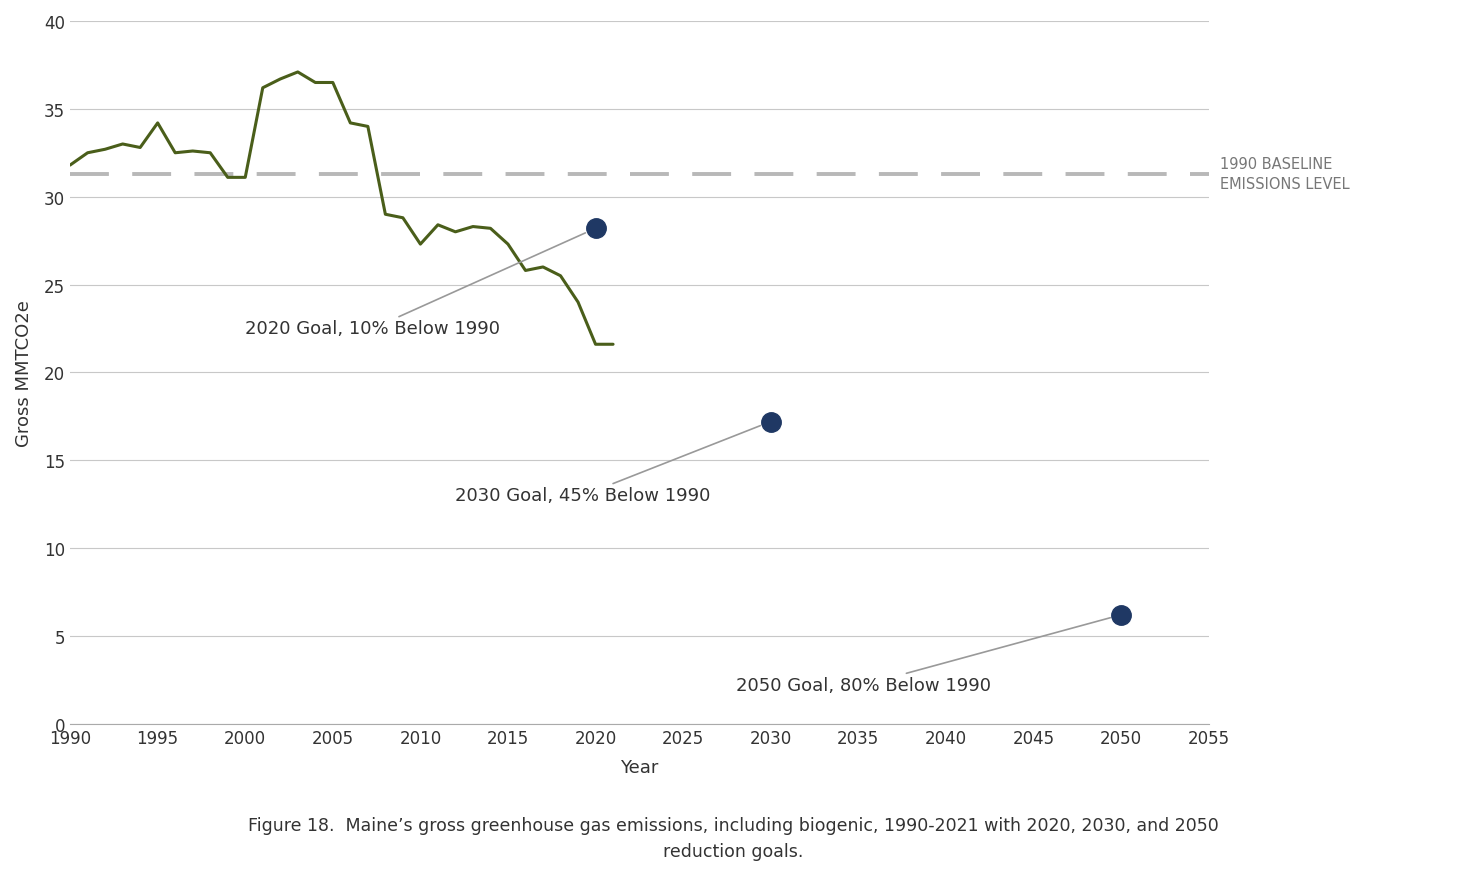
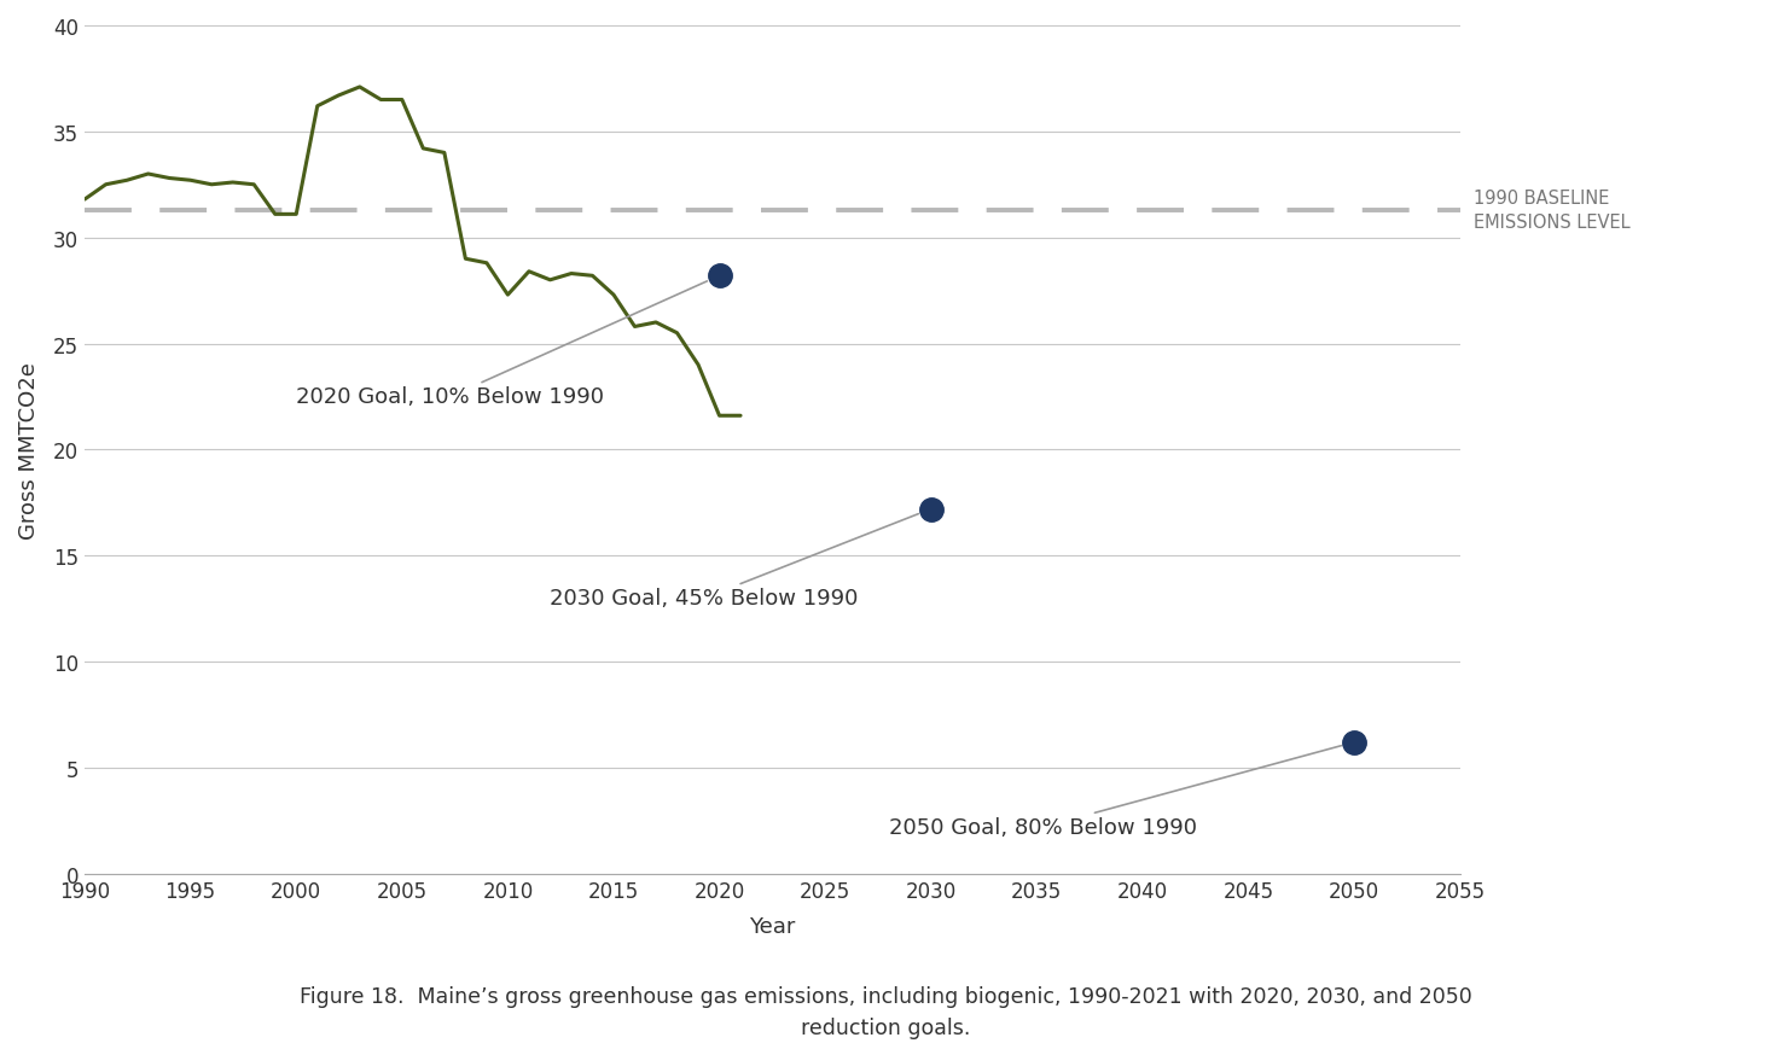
1995: 34.2 -> 32.7
